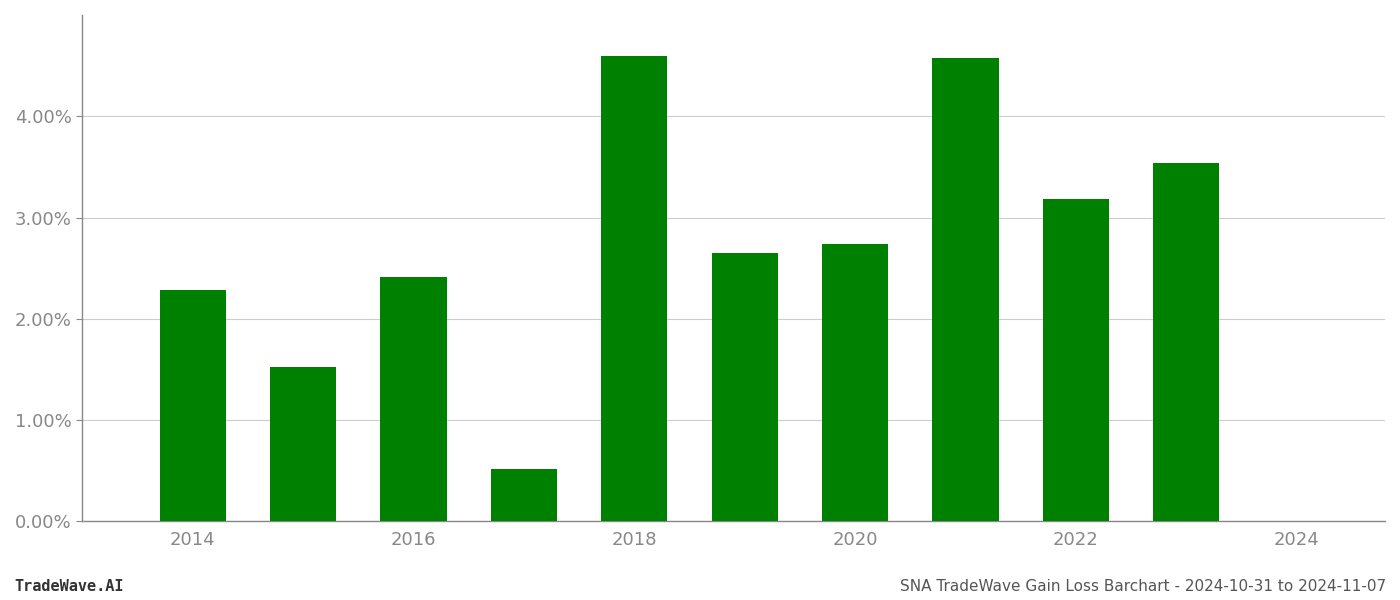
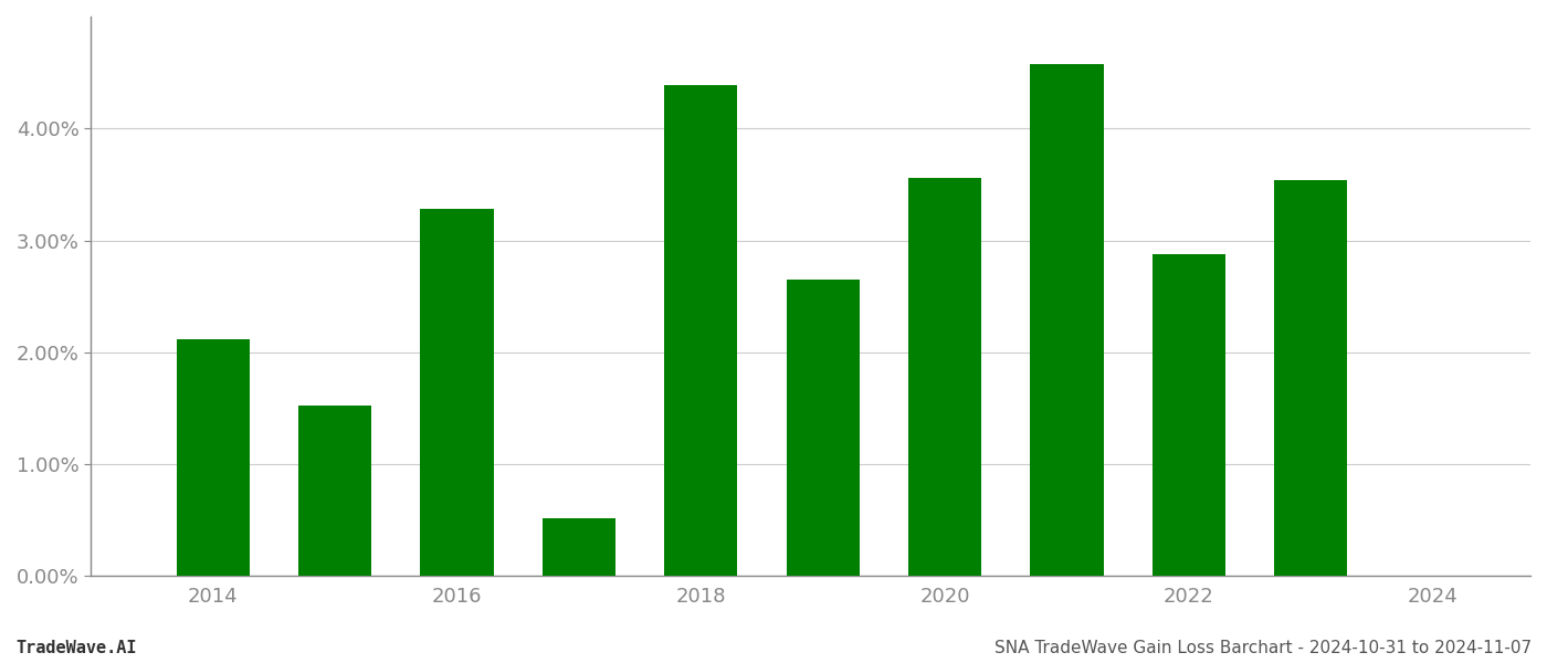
2014: 2.28% -> 2.12%
2016: 2.41% -> 3.28%
2018: 4.60% -> 4.39%
2020: 2.74% -> 3.56%
2022: 3.18% -> 2.88%
